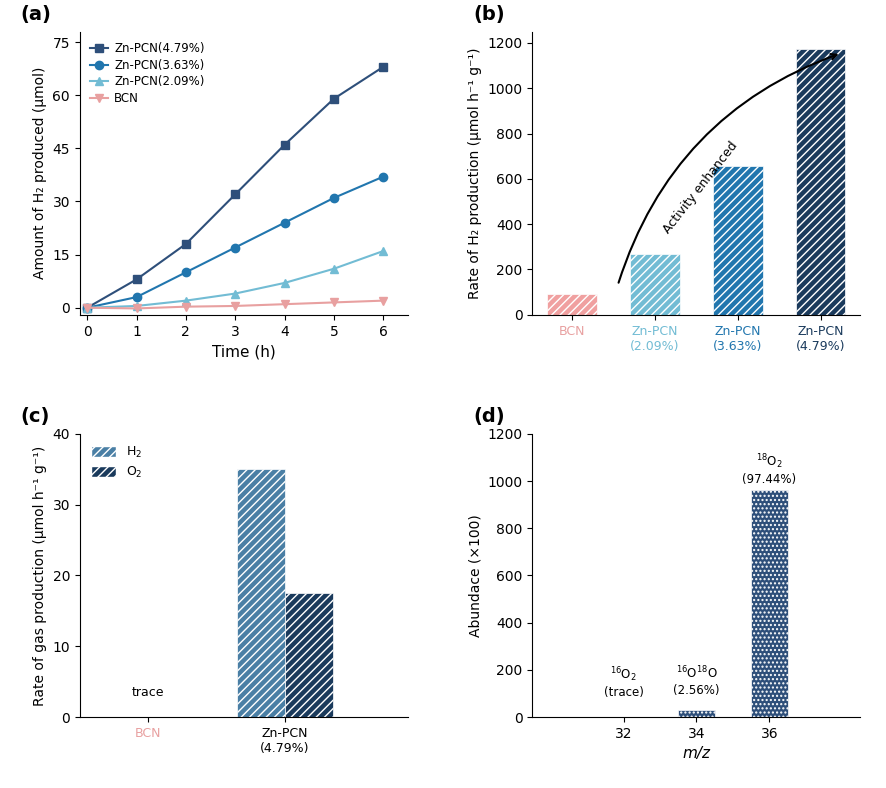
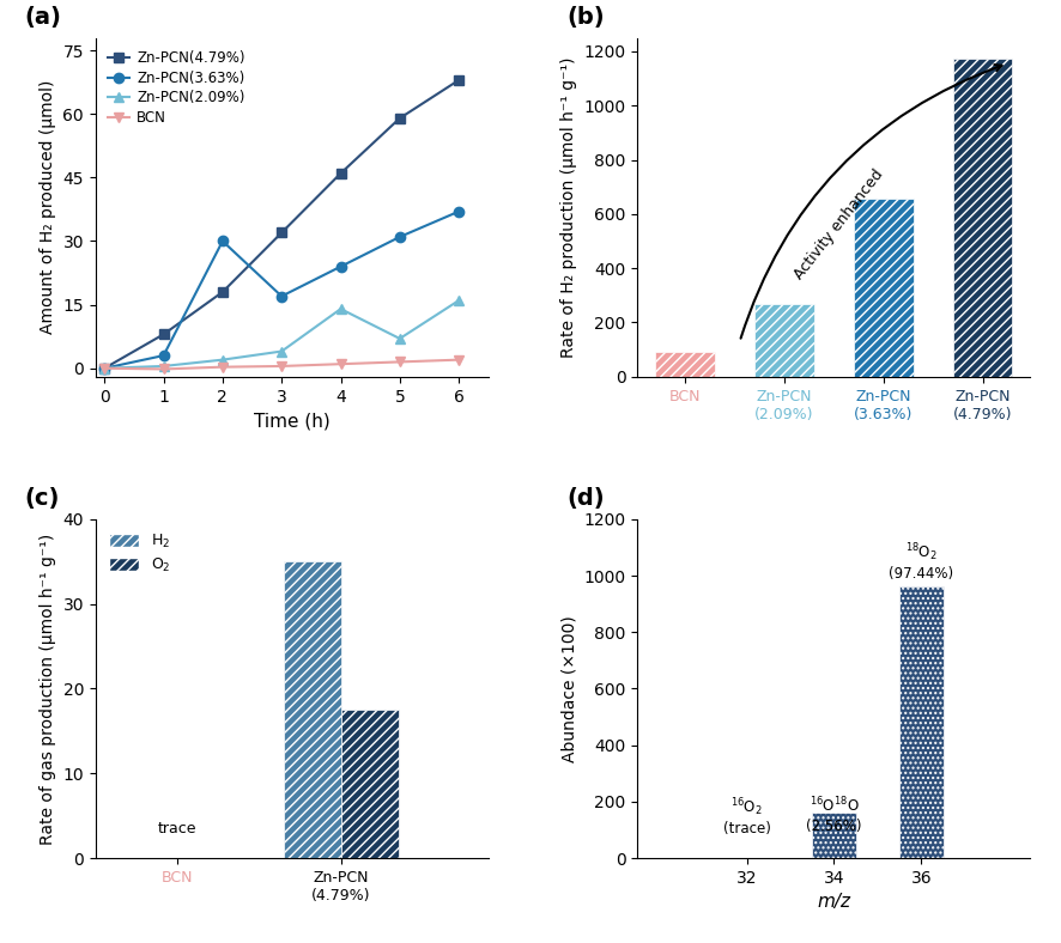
Zn-PCN(3.63%)/2: 10 -> 30
Zn-PCN(2.09%)/4: 7.0 -> 14.0
Zn-PCN(2.09%)/5: 11.0 -> 7.0
34: 30 -> 160
